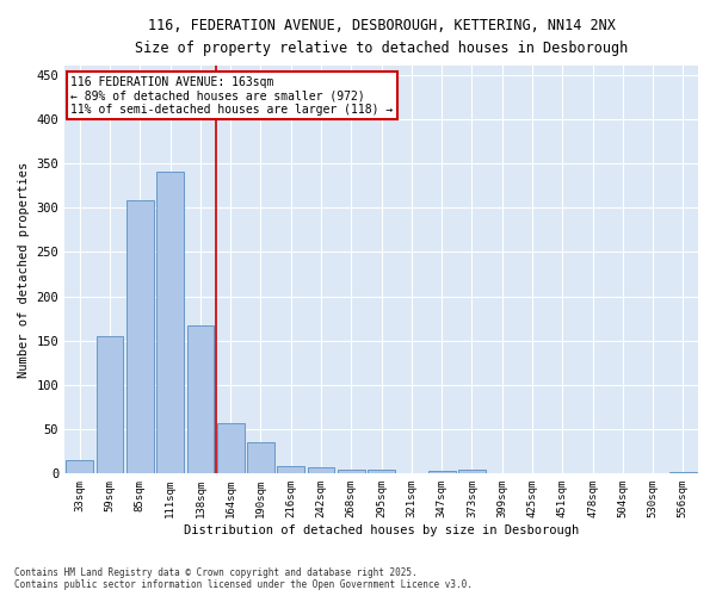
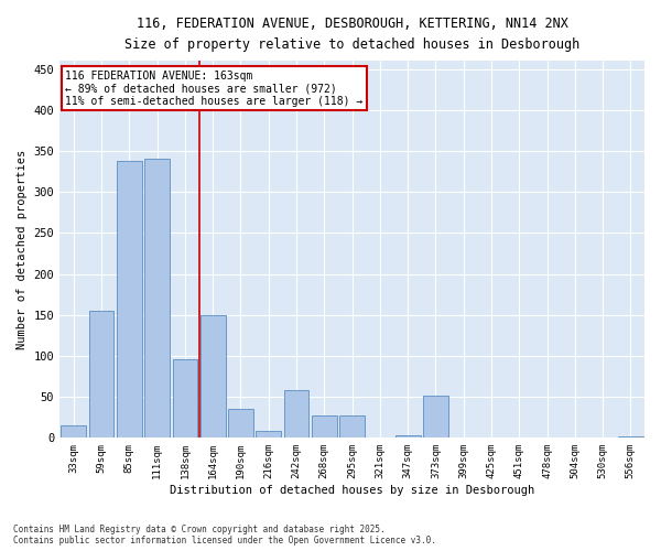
85sqm: 308 -> 338
138sqm: 167 -> 96
164sqm: 57 -> 150
242sqm: 7 -> 58
268sqm: 4 -> 28
295sqm: 4 -> 28
373sqm: 4 -> 52
